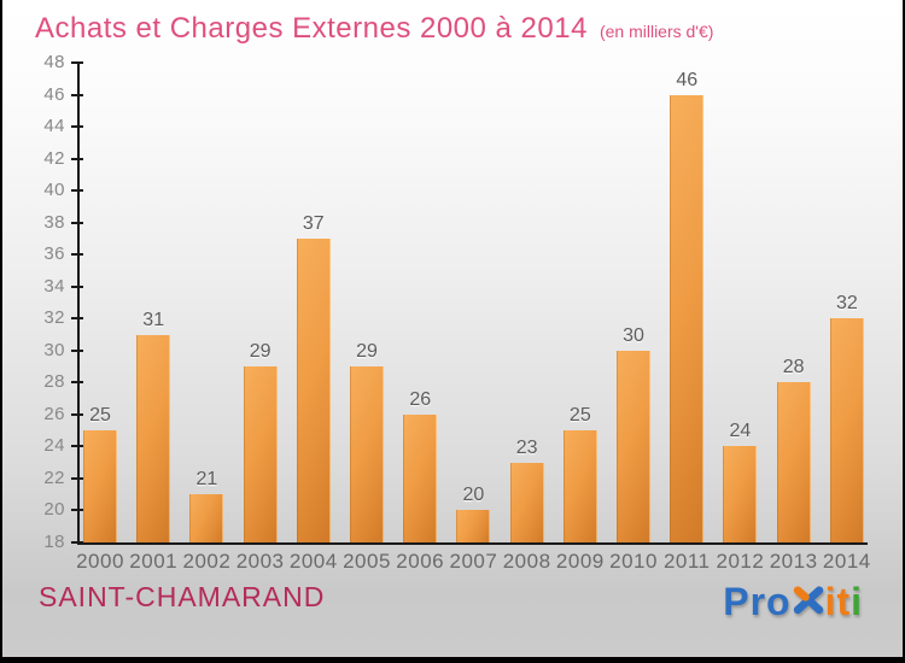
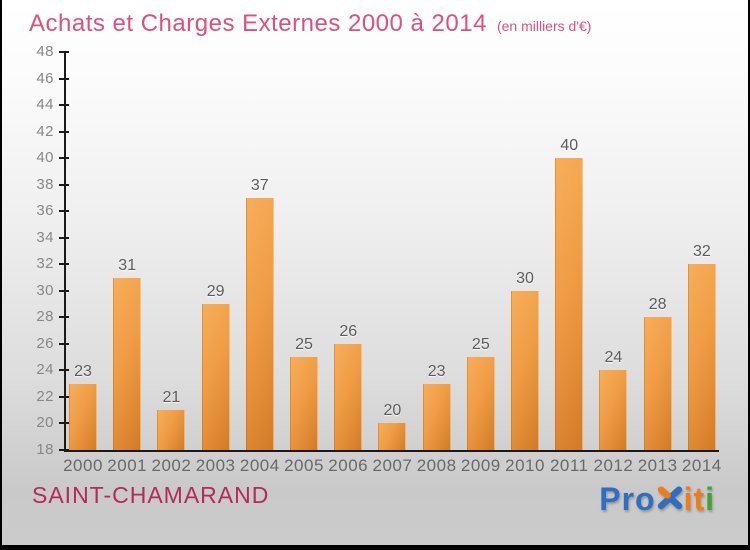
2000: 25 -> 23
2005: 29 -> 25
2011: 46 -> 40
